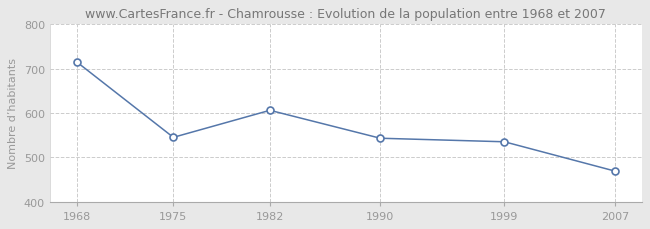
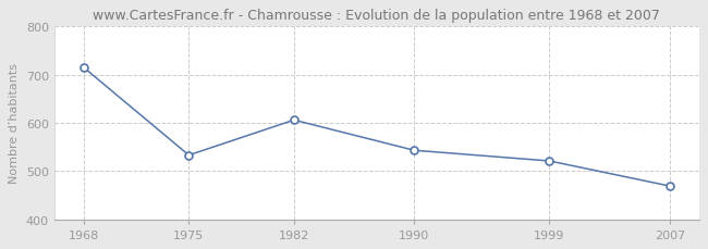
1975: 545 -> 533
1999: 535 -> 521
